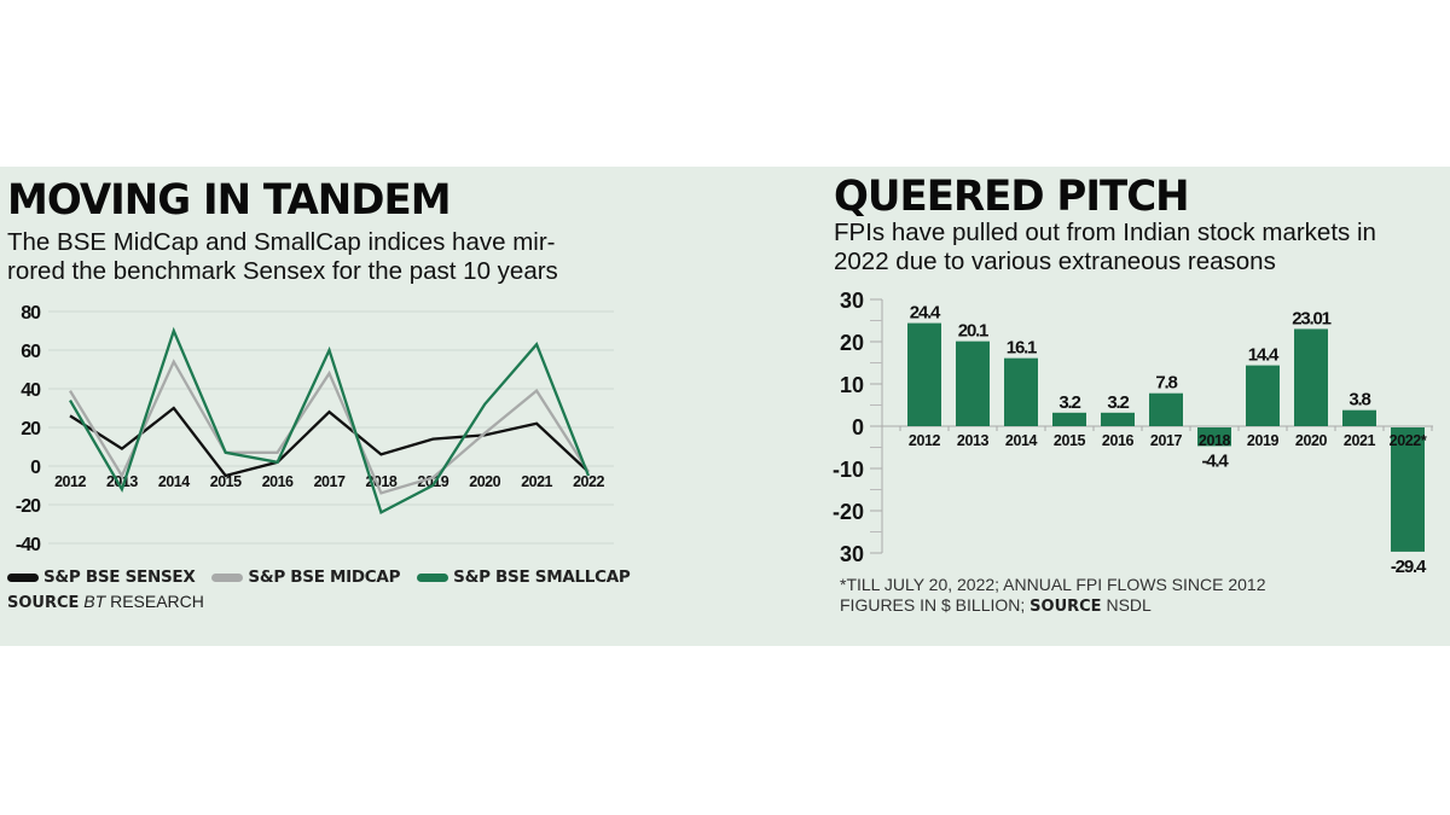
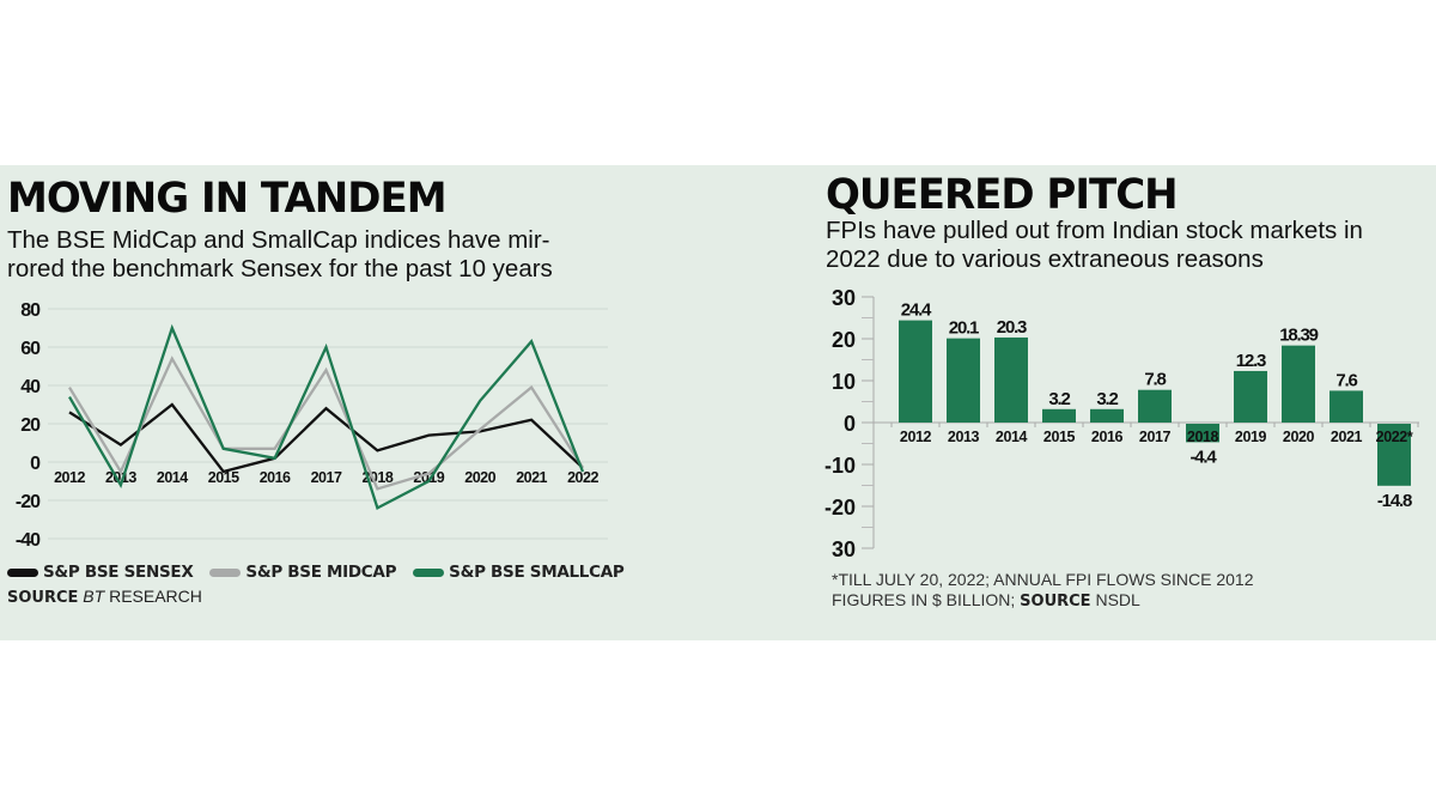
QUEERED PITCH/2014: 16.1 -> 20.3
QUEERED PITCH/2019: 14.4 -> 12.3
QUEERED PITCH/2020: 23.01 -> 18.39
QUEERED PITCH/2021: 3.8 -> 7.6
QUEERED PITCH/2022*: -29.4 -> -14.8
